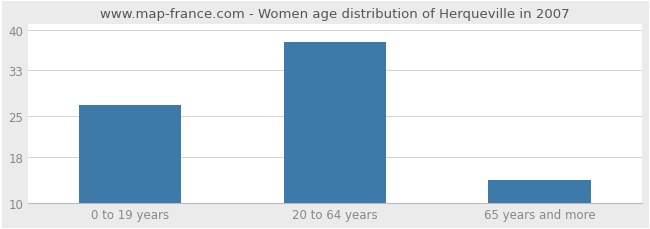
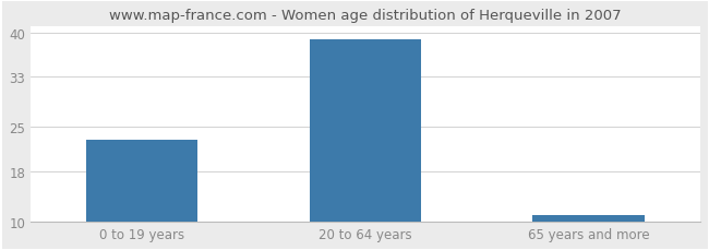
0 to 19 years: 27 -> 23
20 to 64 years: 38 -> 39
65 years and more: 14 -> 11
